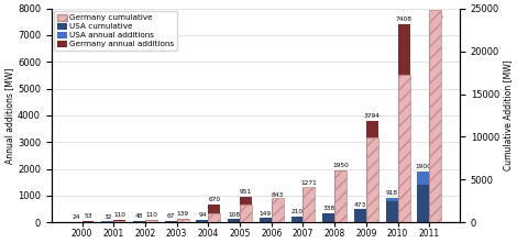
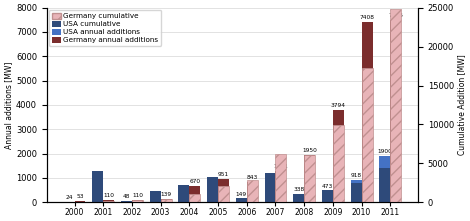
USA cumulative/2001: 100 -> 4000
USA cumulative/2003: 200 -> 1400
USA cumulative/2004: 300 -> 2200
USA cumulative/2005: 400 -> 3200
USA cumulative/2007: 700 -> 3800
Germany cumulative/2007: 4100 -> 6200
